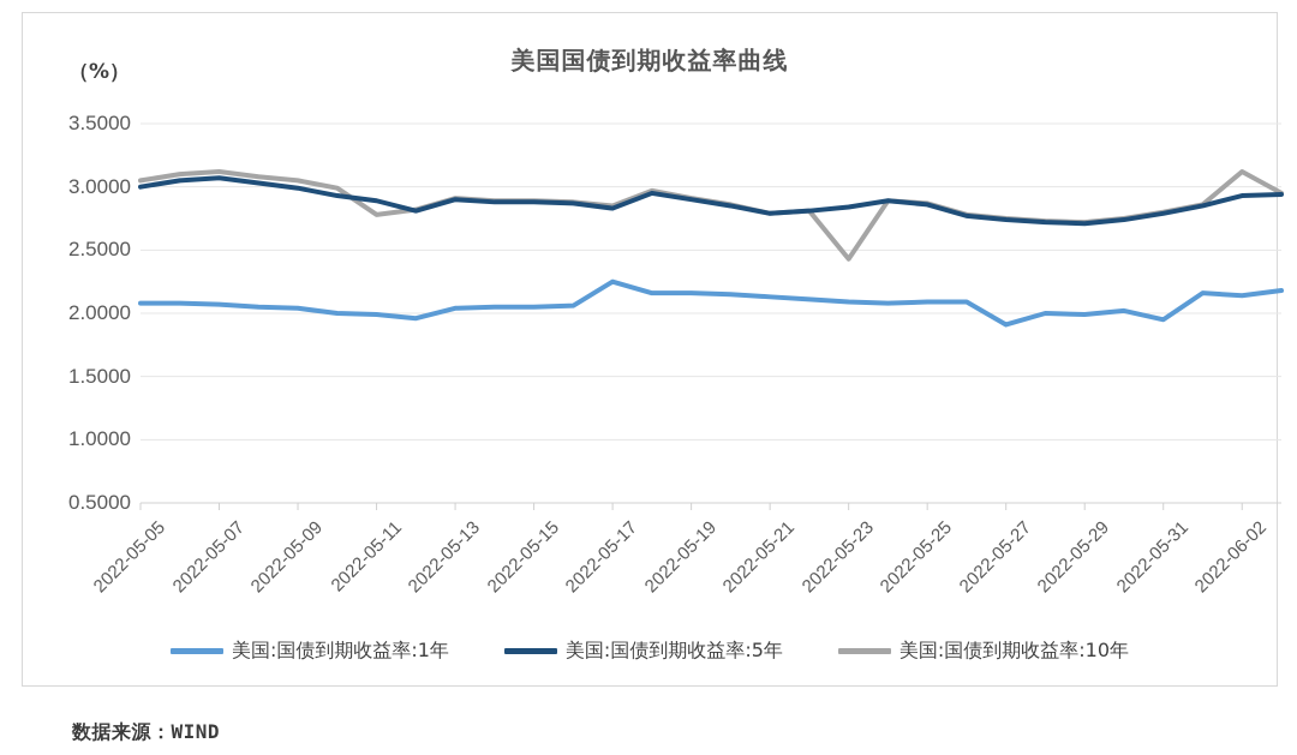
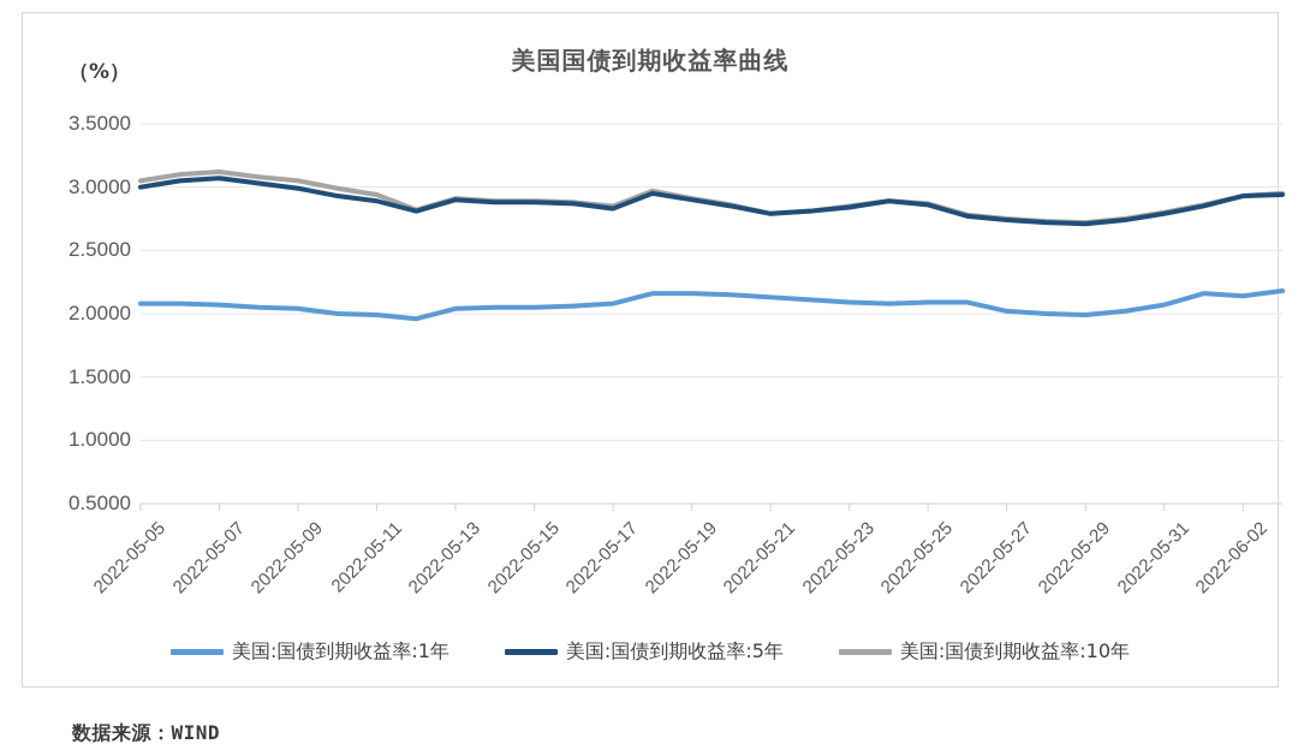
美国:国债到期收益率:10年/2022-05-11: 2.78 -> 2.94
美国:国债到期收益率:1年/2022-05-17: 2.25 -> 2.08
美国:国债到期收益率:10年/2022-05-23: 2.43 -> 2.85
美国:国债到期收益率:1年/2022-05-27: 1.91 -> 2.02
美国:国债到期收益率:1年/2022-05-31: 1.95 -> 2.07
美国:国债到期收益率:10年/2022-06-02: 3.12 -> 2.93
